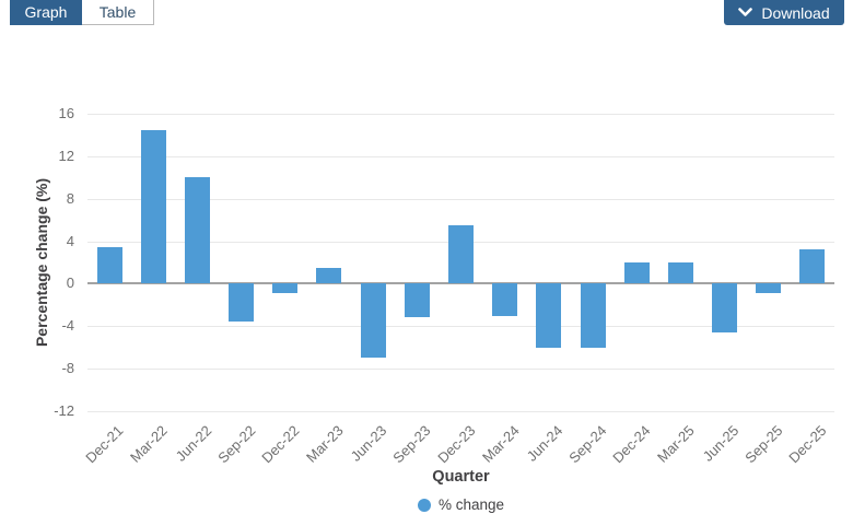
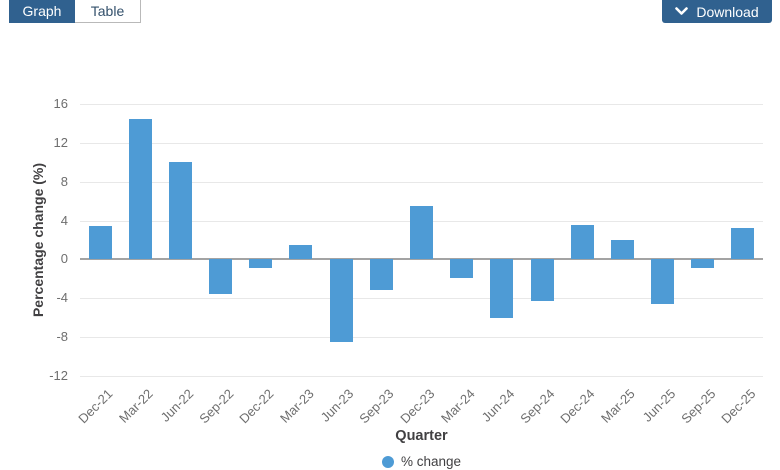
Jun-23: -7 -> -8
Mar-24: -3 -> -2
Sep-24: -6 -> -4
Dec-24: 2 -> 4
